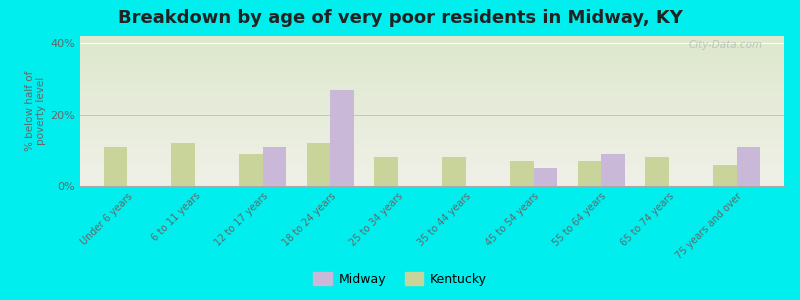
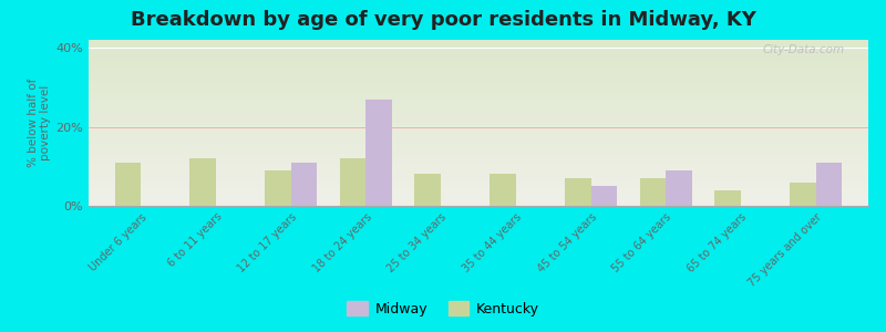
Kentucky/65 to 74 years: 8% -> 4%
